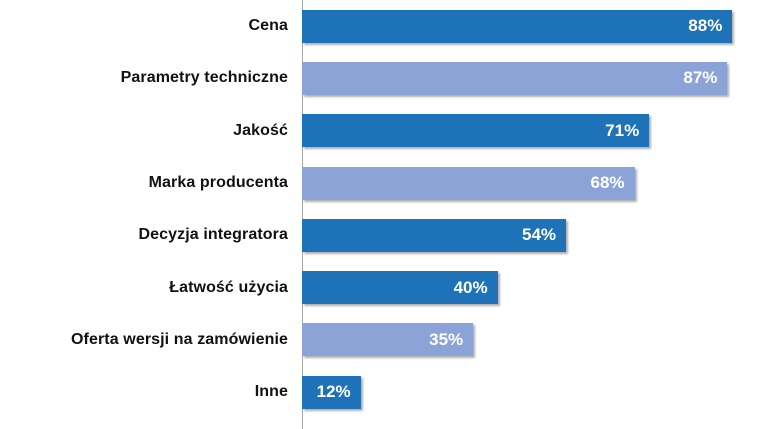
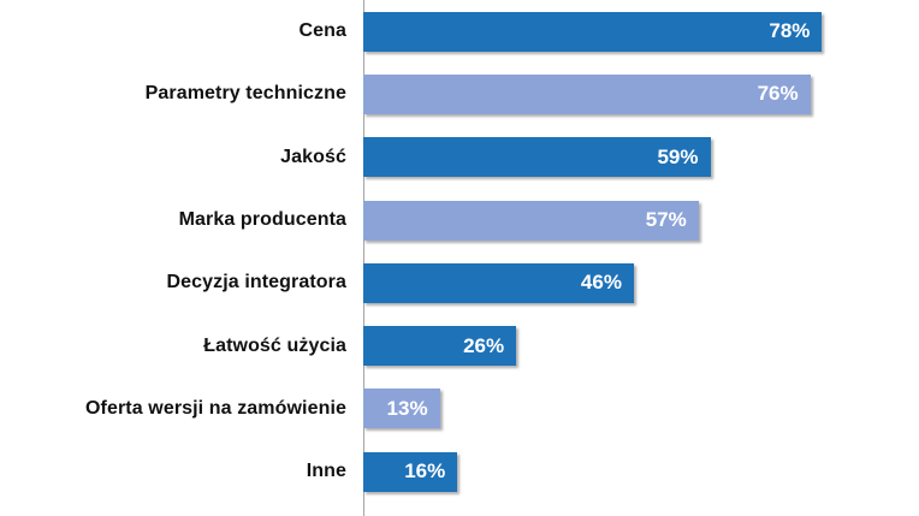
Cena: 88% -> 78%
Parametry techniczne: 87% -> 76%
Jakość: 71% -> 59%
Marka producenta: 68% -> 57%
Decyzja integratora: 54% -> 46%
Łatwość użycia: 40% -> 26%
Oferta wersji na zamówienie: 35% -> 13%
Inne: 12% -> 16%
